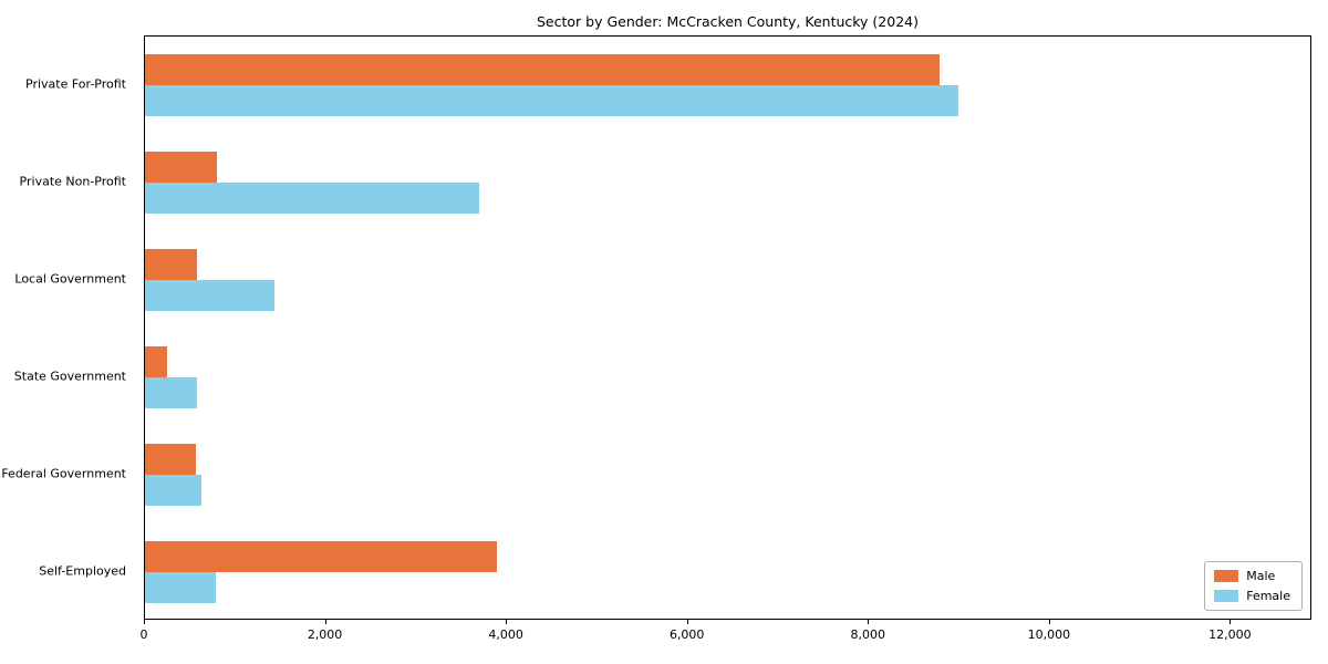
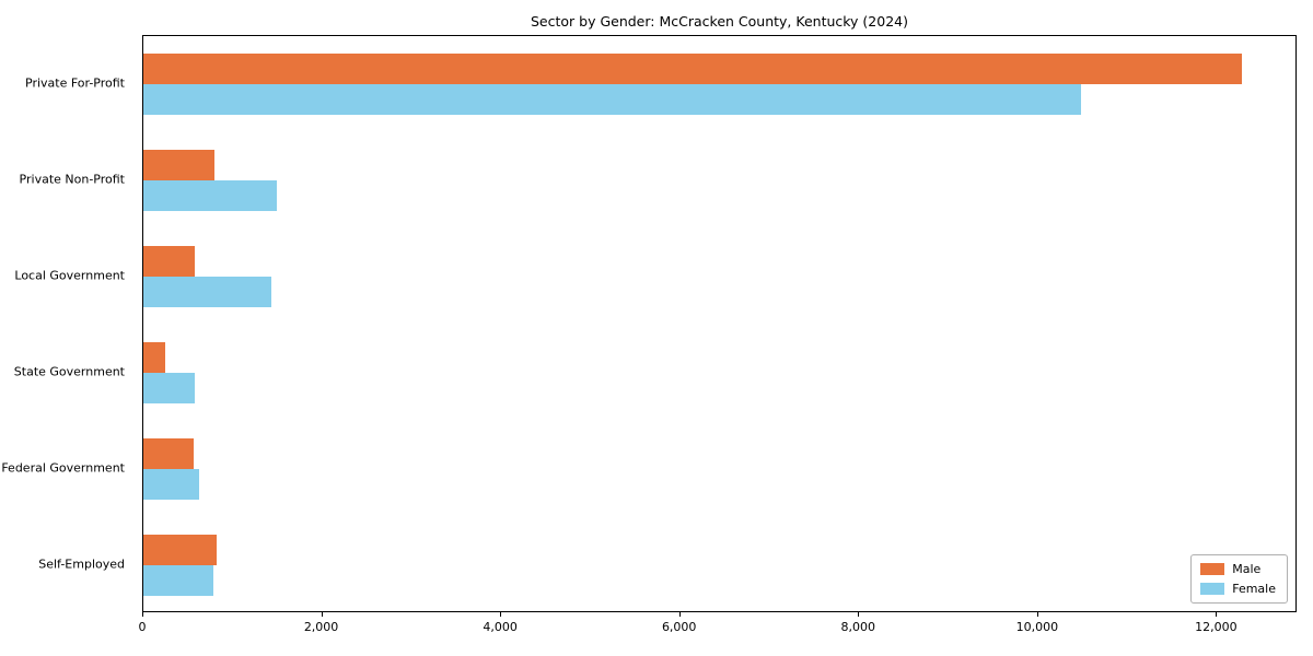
Male/Private For-Profit: 8800 -> 12300
Female/Private For-Profit: 9000 -> 10500
Female/Private Non-Profit: 3700 -> 1500
Male/Self-Employed: 3900 -> 800
